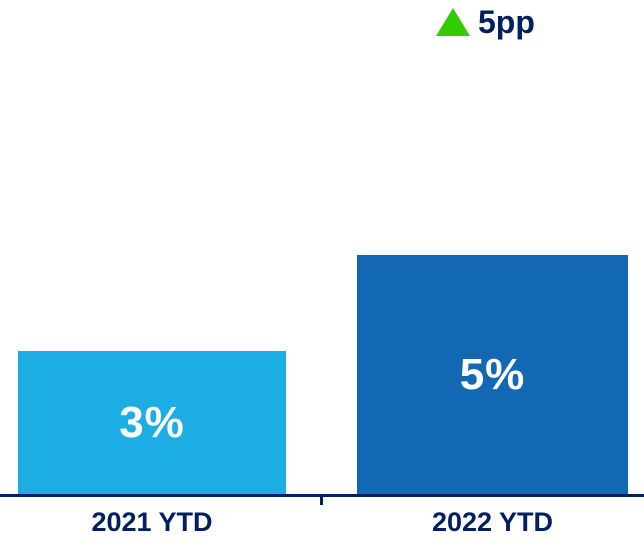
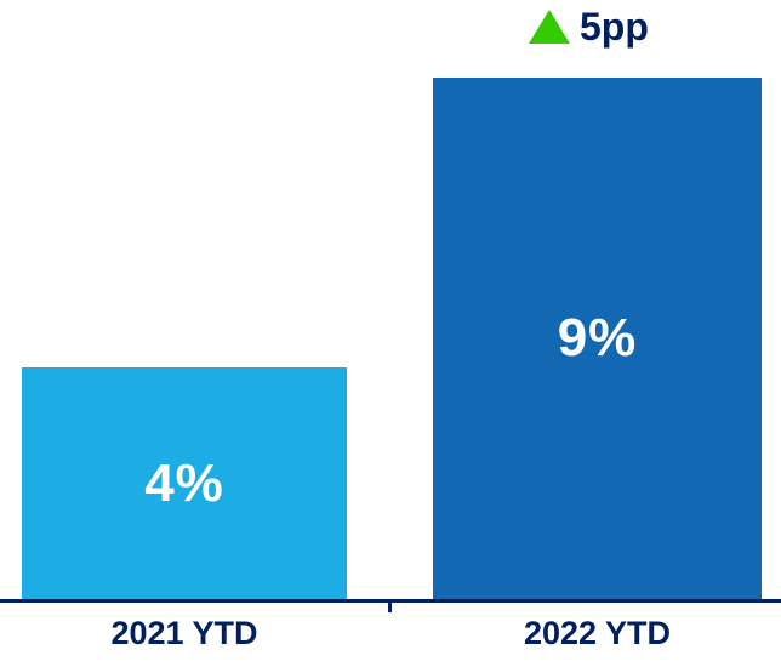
2021 YTD: 3% -> 4%
2022 YTD: 5% -> 9%
